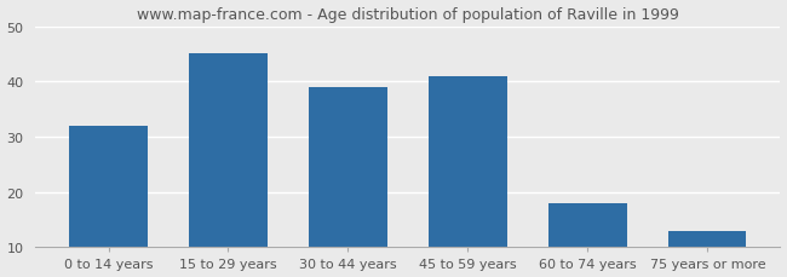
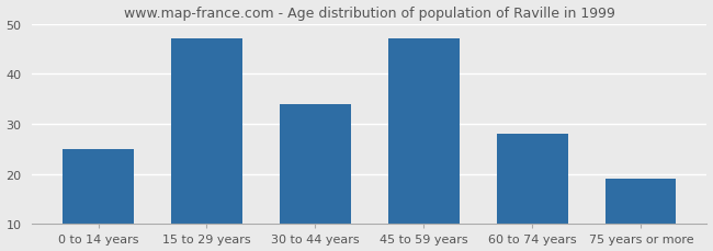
0 to 14 years: 32 -> 25
15 to 29 years: 45 -> 47
30 to 44 years: 39 -> 34
45 to 59 years: 41 -> 47
60 to 74 years: 18 -> 28
75 years or more: 13 -> 19
